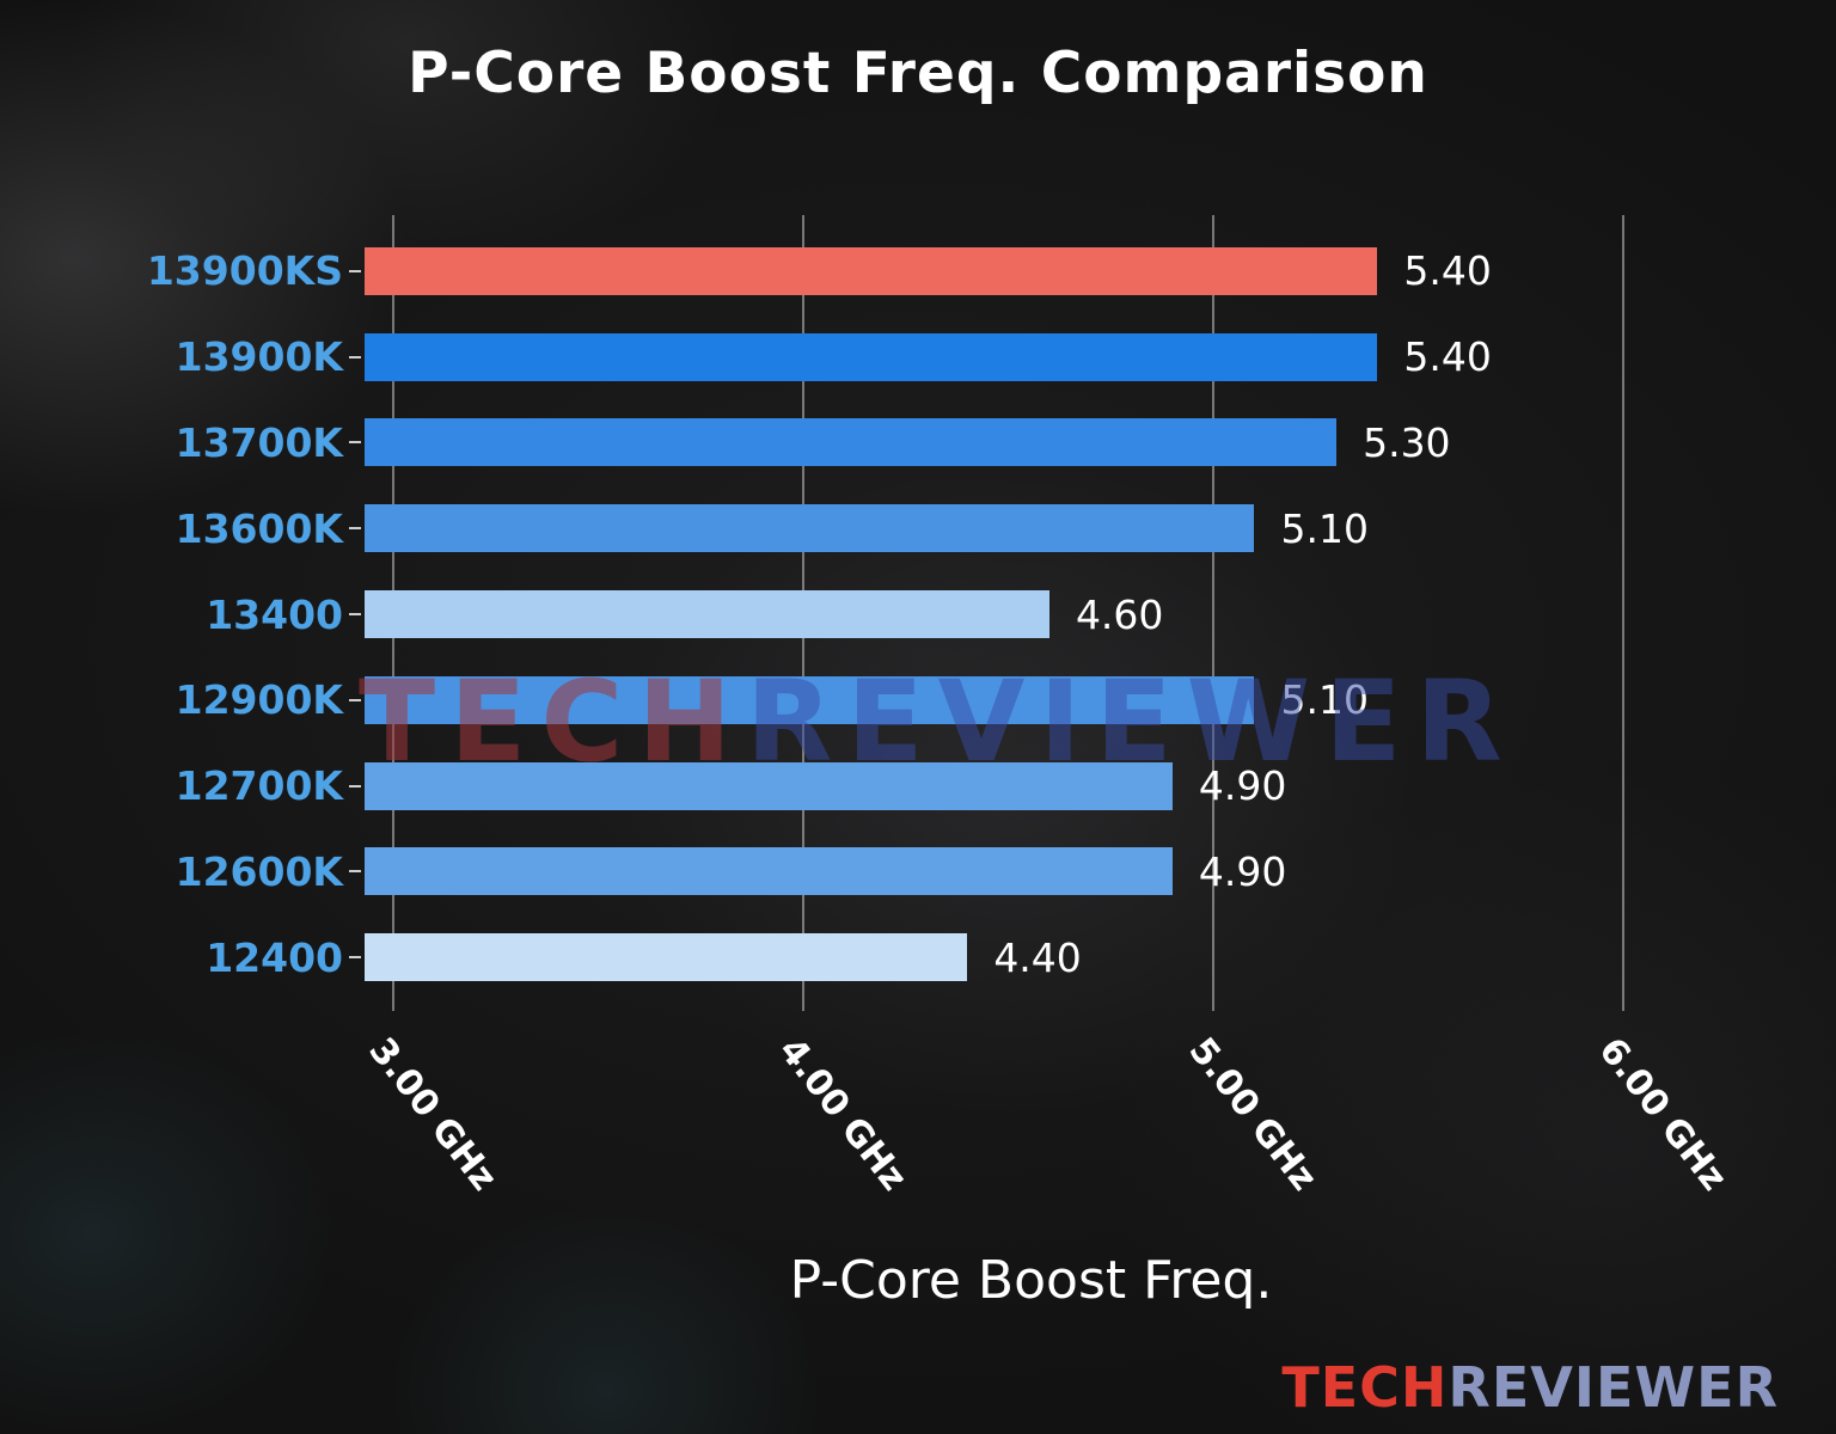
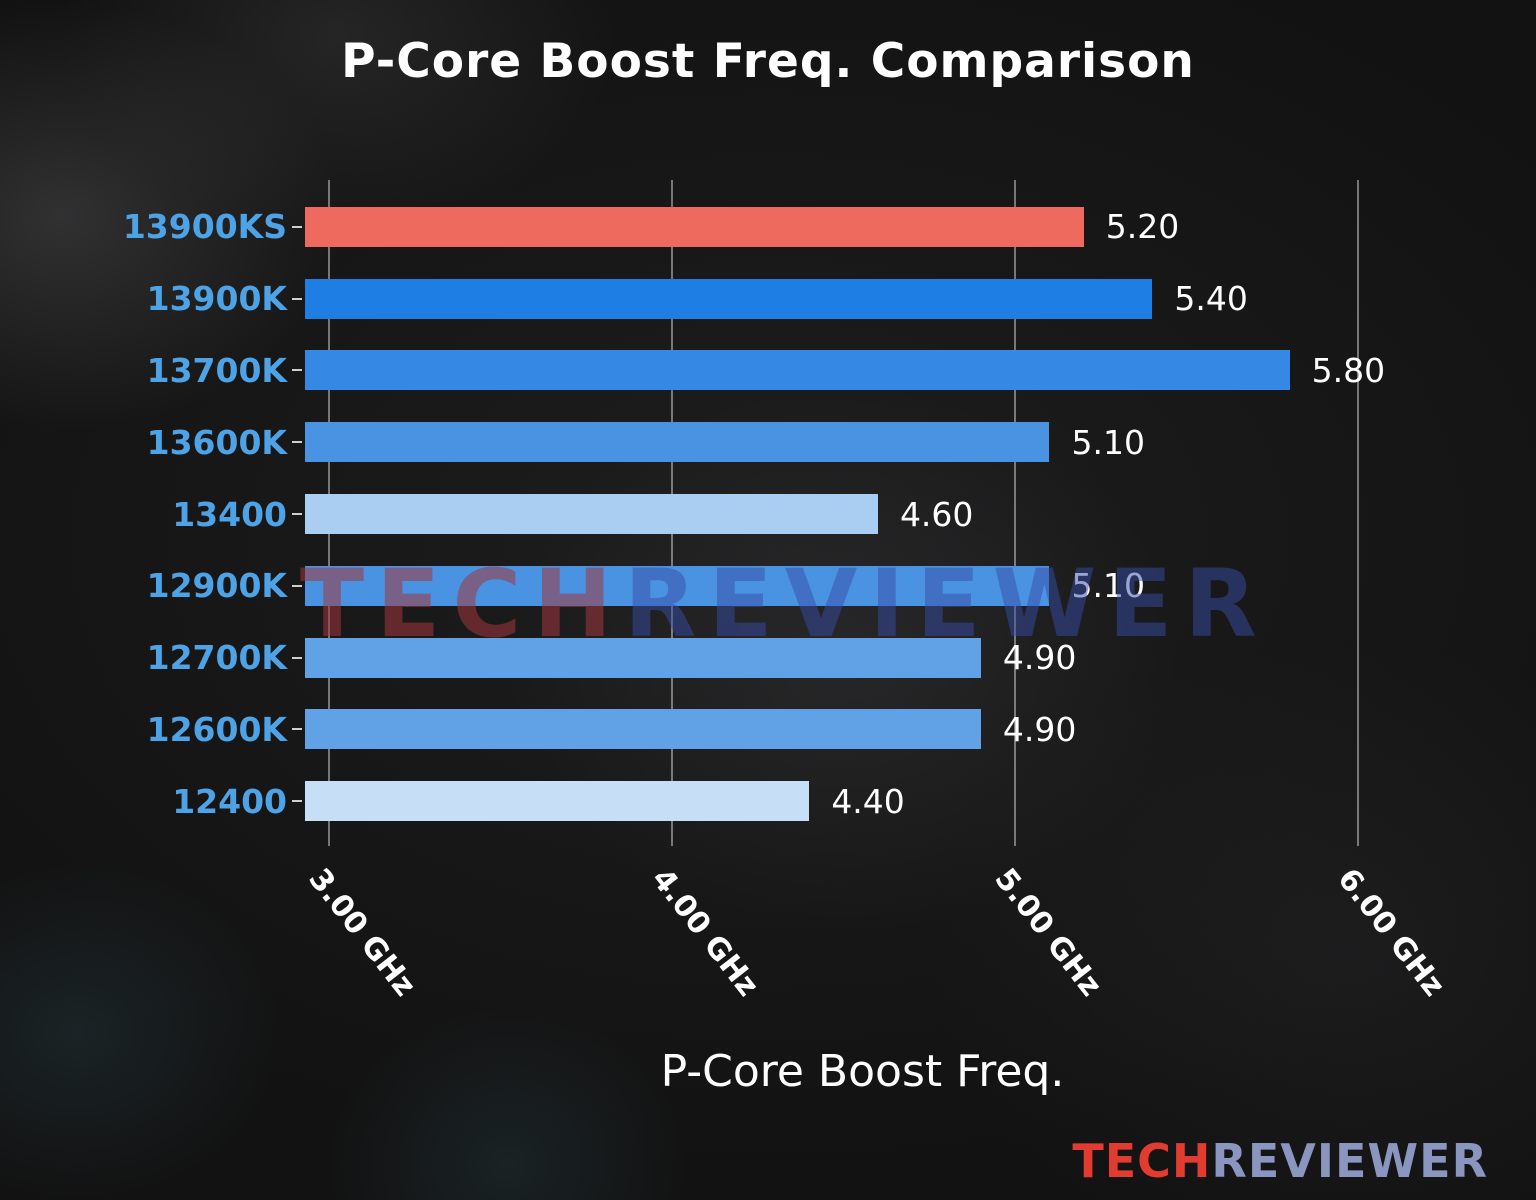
13900KS: 5.40 -> 5.20
13700K: 5.30 -> 5.80
